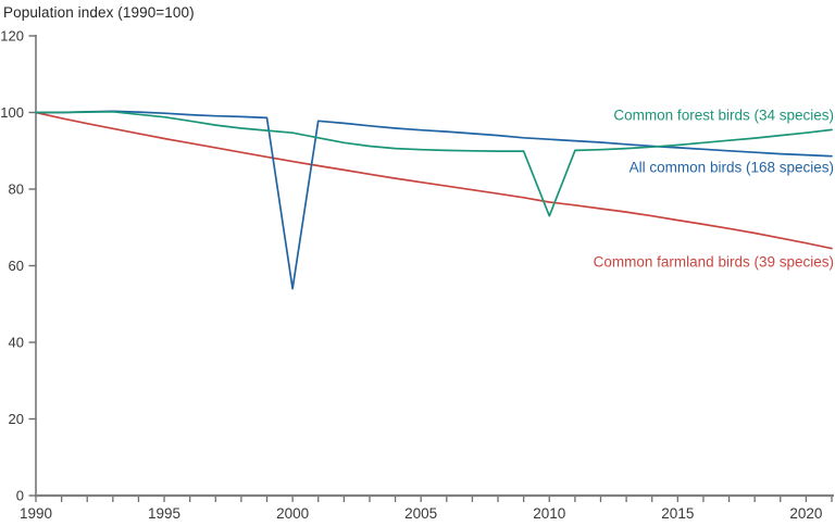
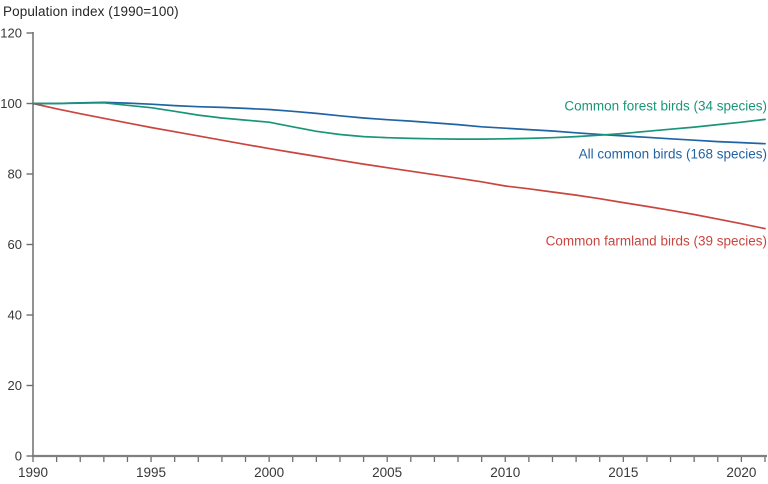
All common birds (168 species)/2000: 54 -> 98
Common forest birds (34 species)/2010: 73 -> 90
